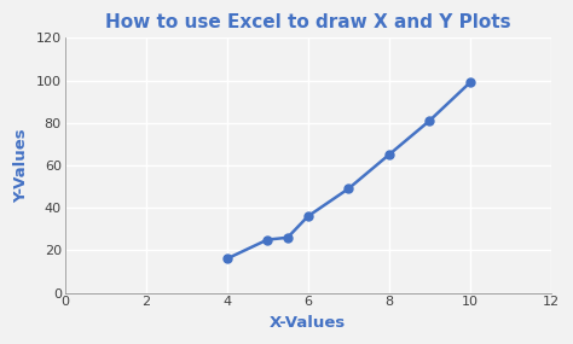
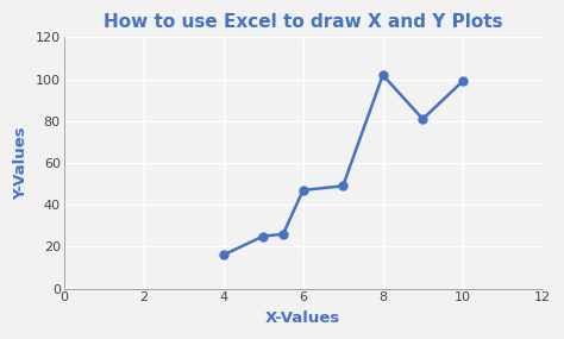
6: 36 -> 47
8: 65 -> 102
